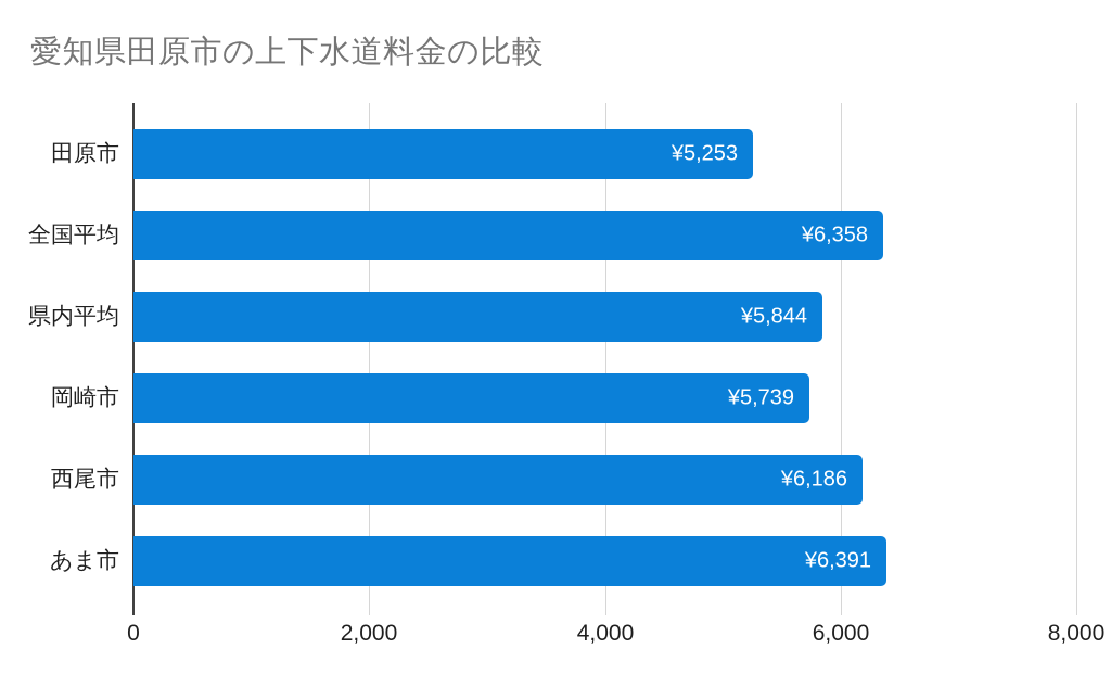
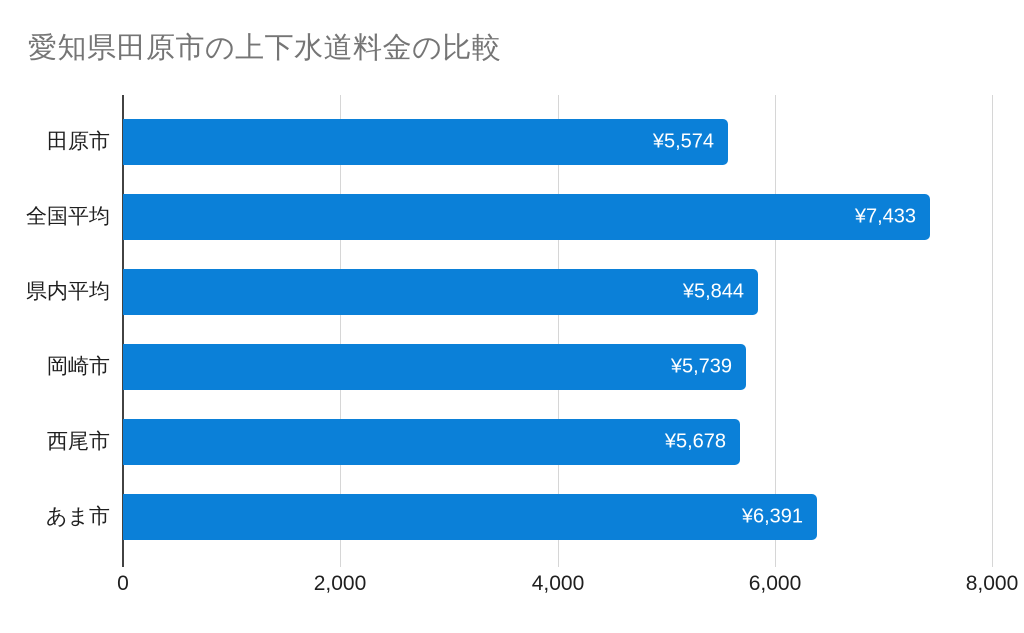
田原市: ¥5,253 -> ¥5,574
全国平均: ¥6,358 -> ¥7,433
西尾市: ¥6,186 -> ¥5,678
